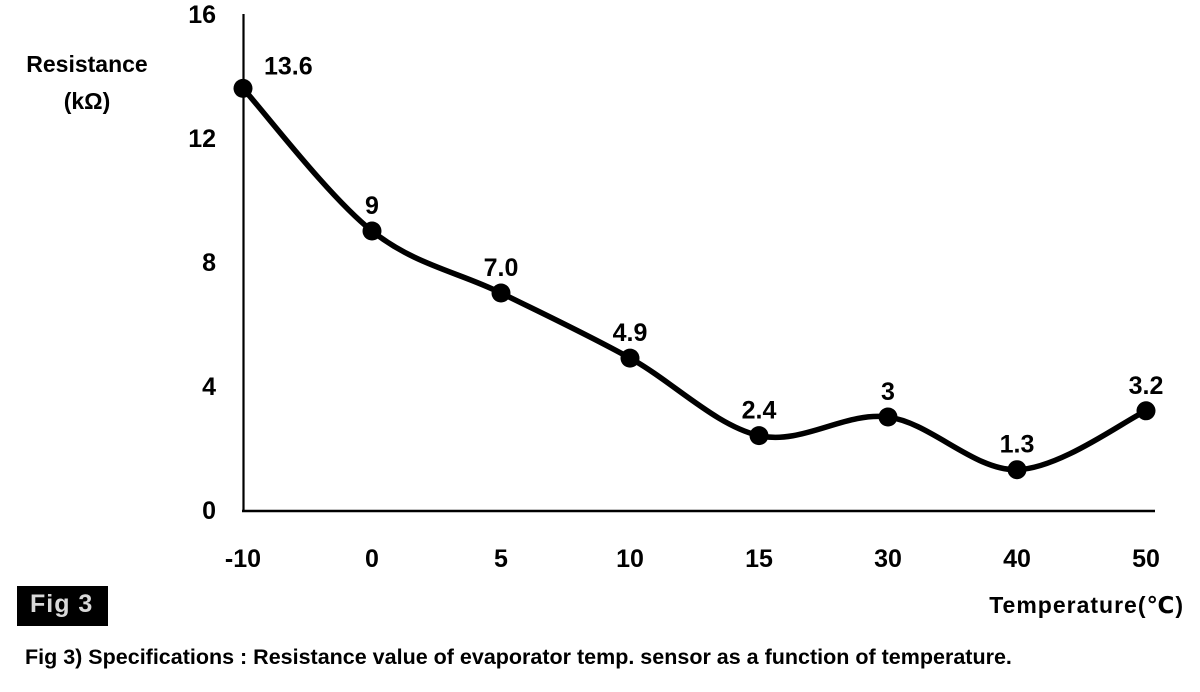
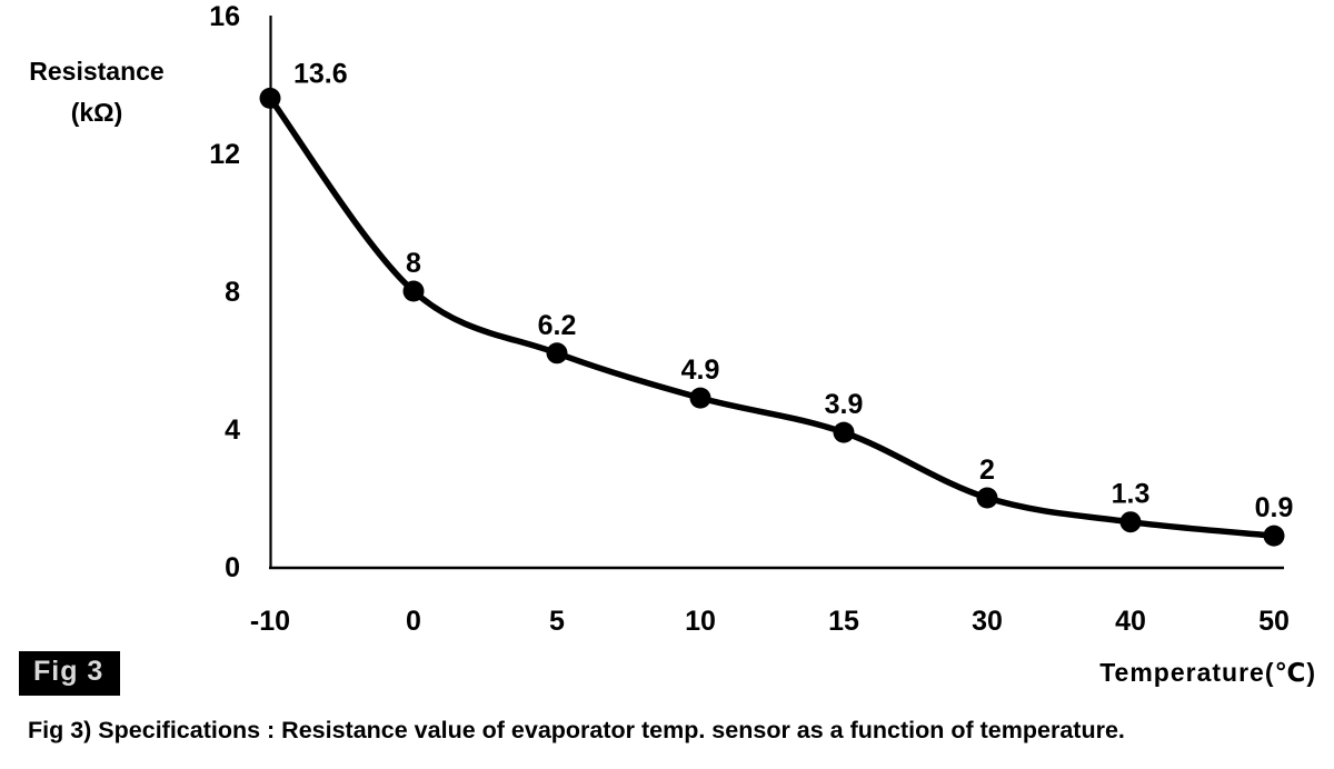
0: 9 -> 8
5: 7.0 -> 6.2
15: 2.4 -> 3.9
30: 3 -> 2
50: 3.2 -> 0.9
